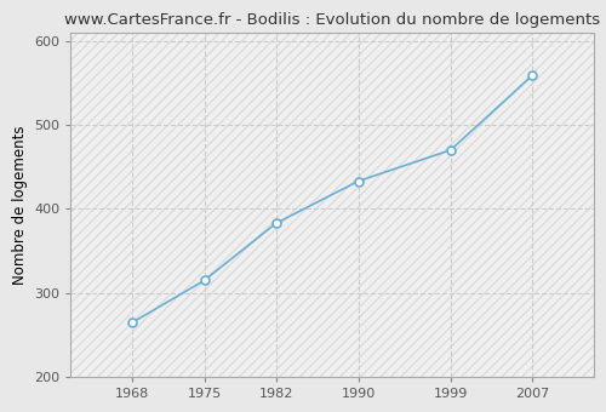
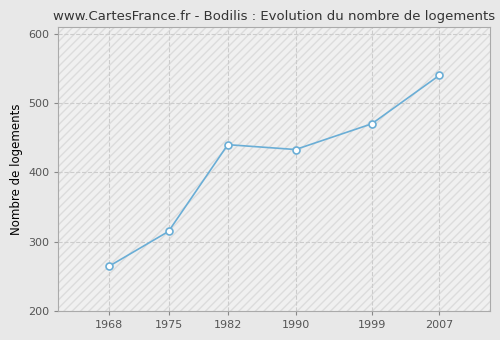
1982: 383 -> 440
2007: 559 -> 540
